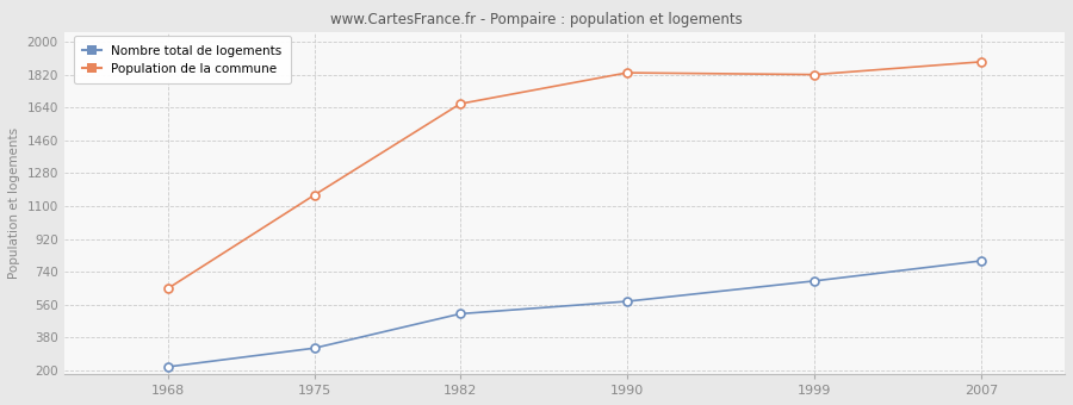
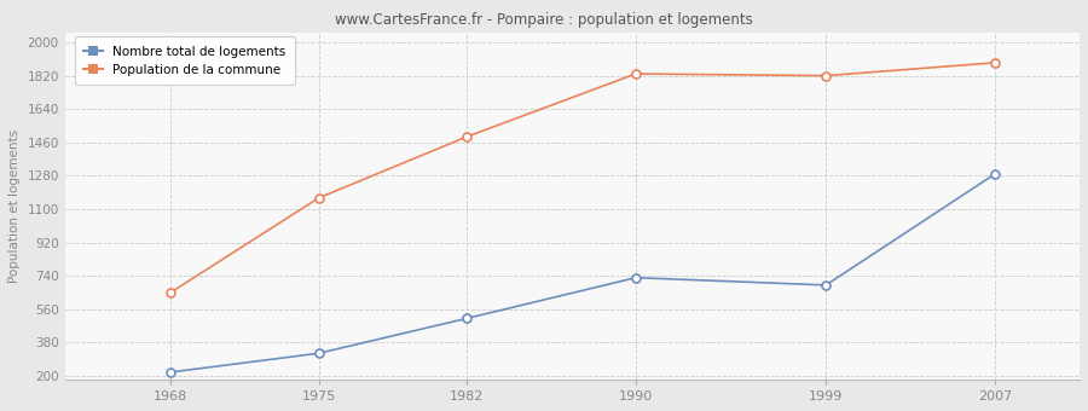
Population de la commune/1982: 1660 -> 1490
Nombre total de logements/1990: 580 -> 730
Nombre total de logements/2007: 800 -> 1290
